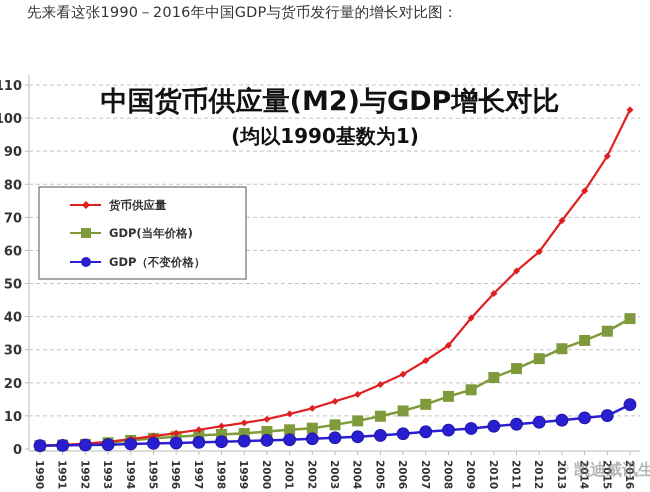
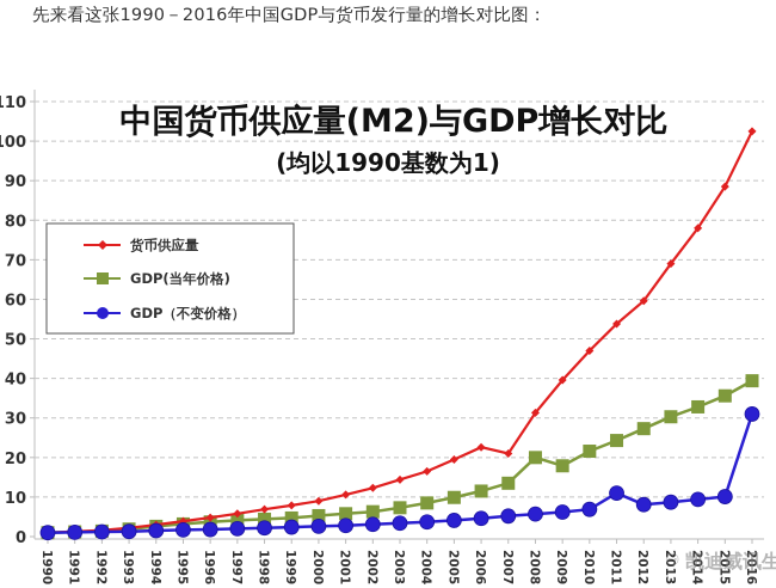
货币供应量/2007: 27 -> 21
GDP(当年价格)/2008: 16 -> 20
GDP（不变价格）/2011: 8 -> 11
GDP（不变价格）/2016: 13 -> 31
